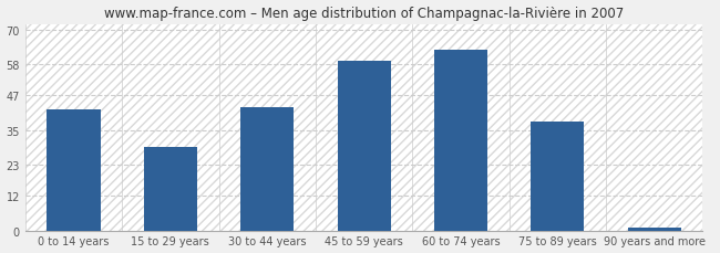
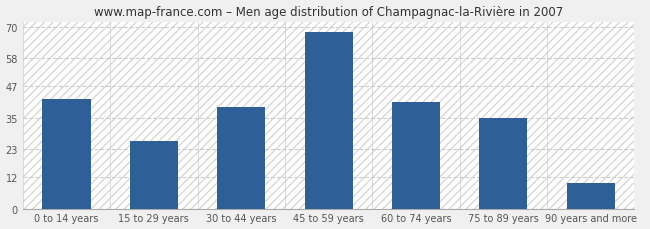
15 to 29 years: 29 -> 26
30 to 44 years: 43 -> 39
45 to 59 years: 59 -> 68
60 to 74 years: 63 -> 41
75 to 89 years: 38 -> 35
90 years and more: 1 -> 10
